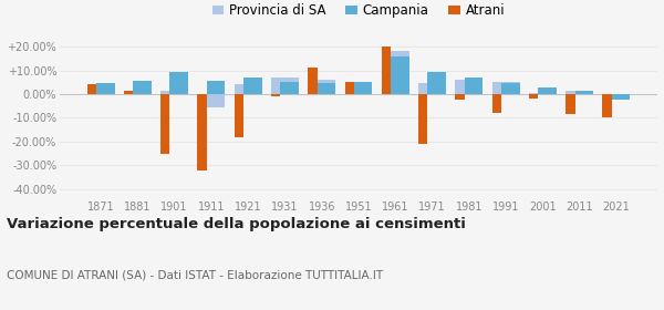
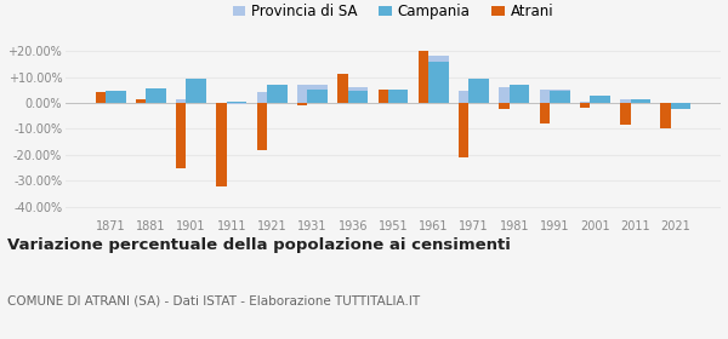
Provincia di SA/1911: -5.5% -> -0.5%
Campania/1911: 5.5% -> 0.5%
